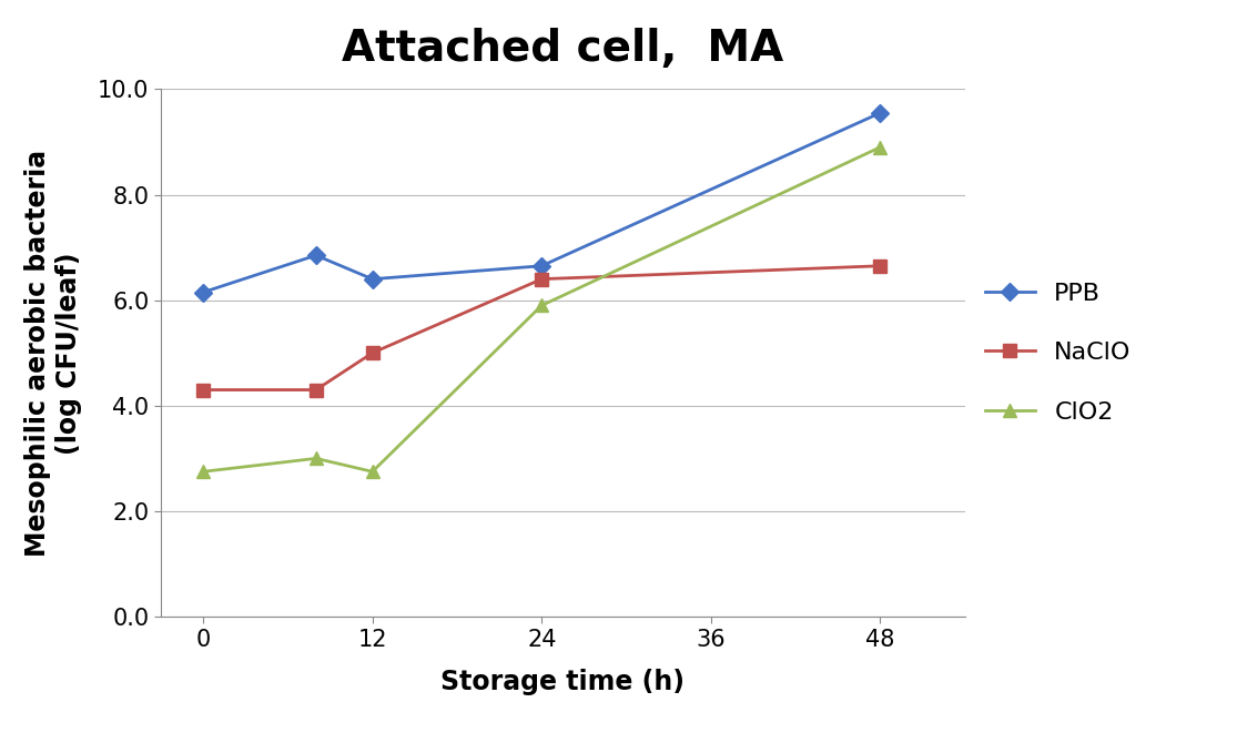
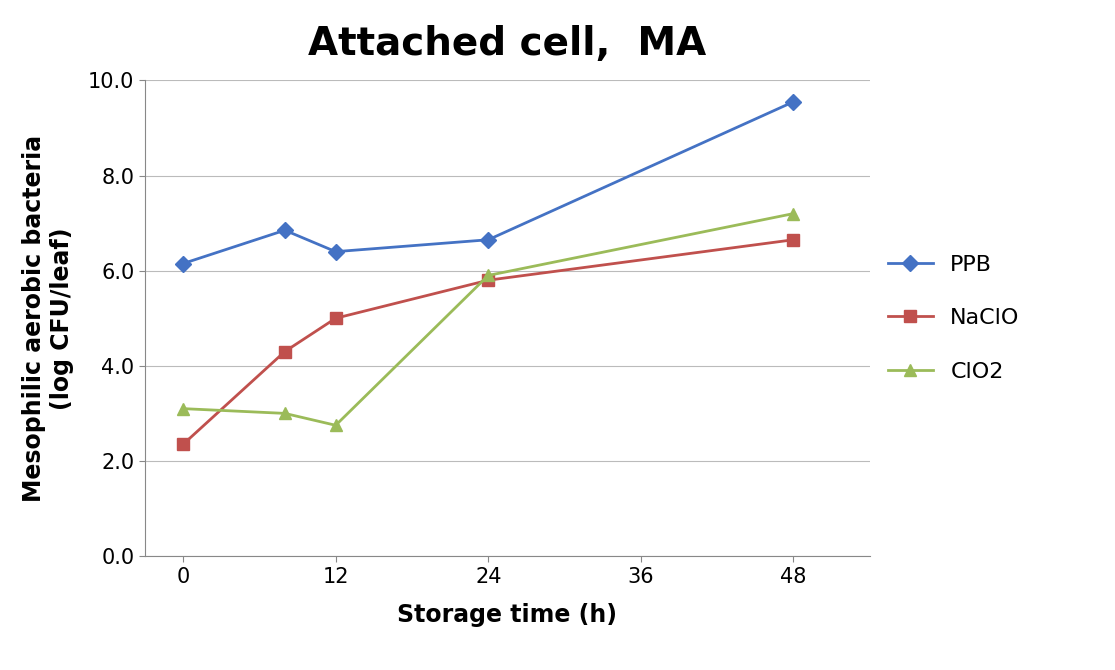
NaClO/0: 4.30 -> 2.35
ClO2/0: 2.75 -> 3.10
NaClO/24: 6.40 -> 5.80
ClO2/48: 8.90 -> 7.20
